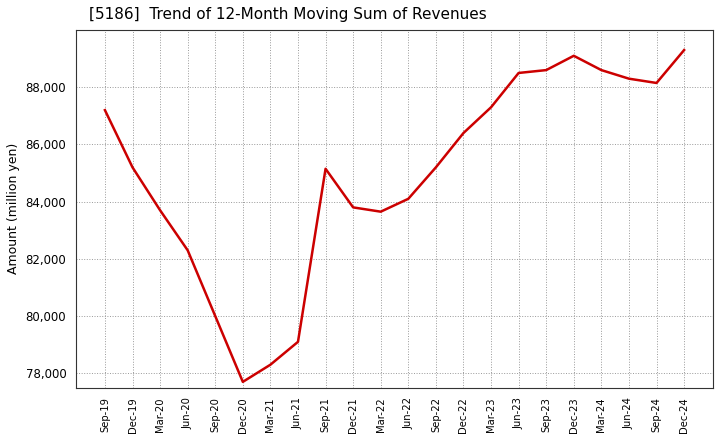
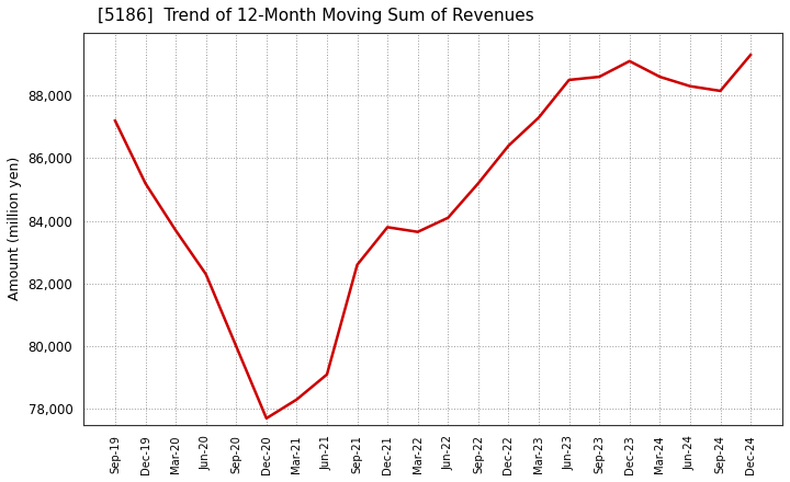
Sep-21: 85,150 -> 82,600
